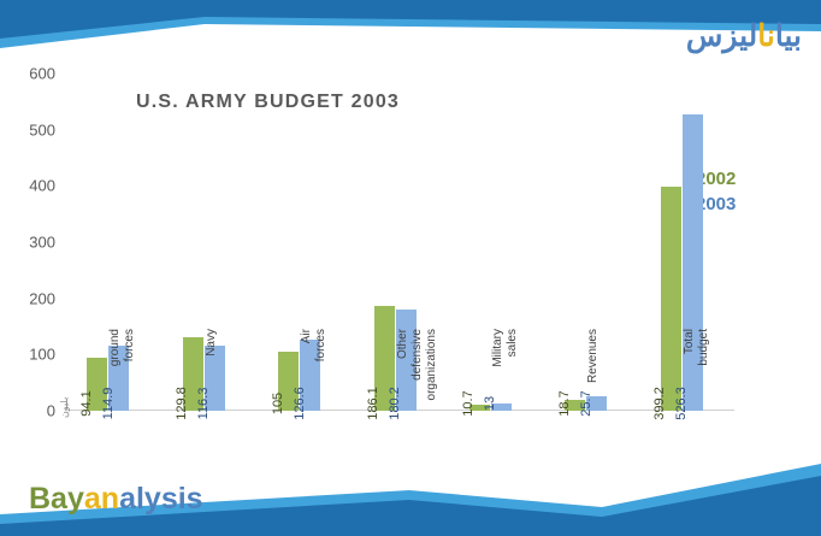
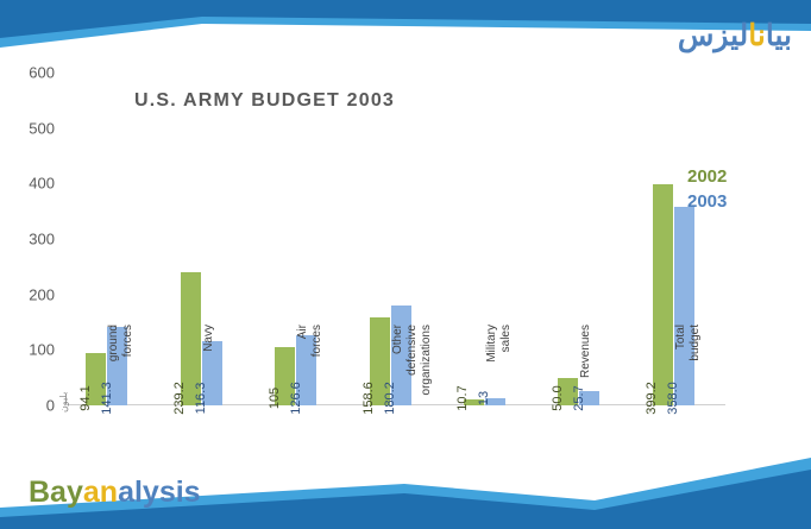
2003/ground forces: 114.9 -> 141.3
2002/Navy: 129.8 -> 239.2
2002/Other defensive organizations: 186.1 -> 158.6
2002/Revenues: 18.7 -> 50.0
2003/Total budget: 526.3 -> 358.0
